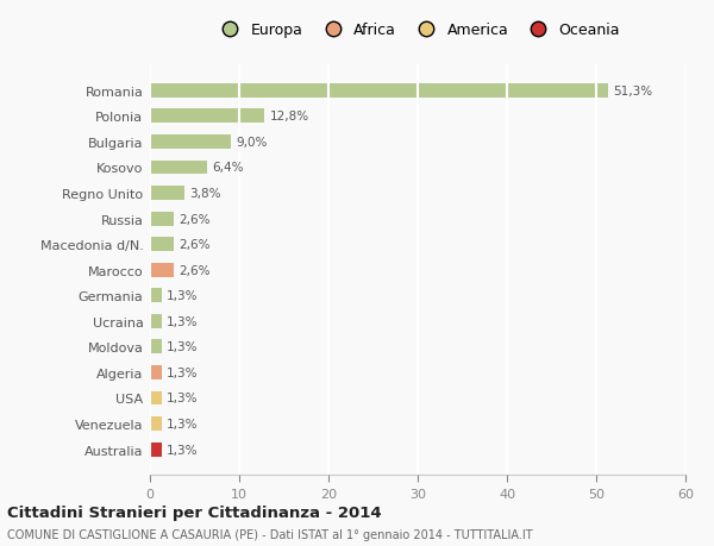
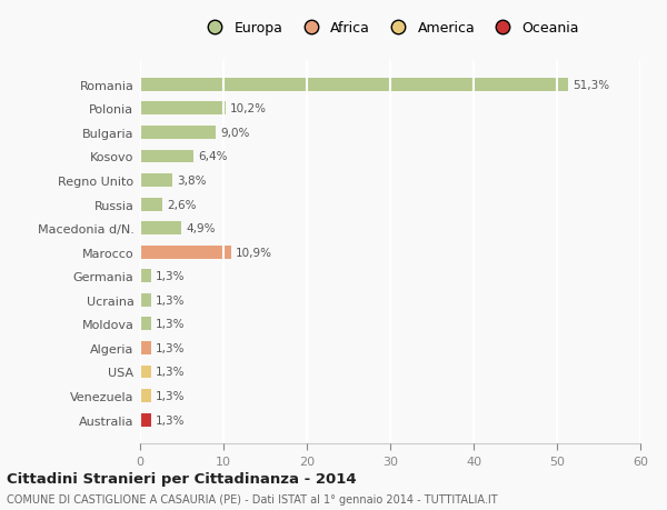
Polonia: 12,8% -> 10,2%
Macedonia d/N.: 2,6% -> 4,9%
Marocco: 2,6% -> 10,9%
